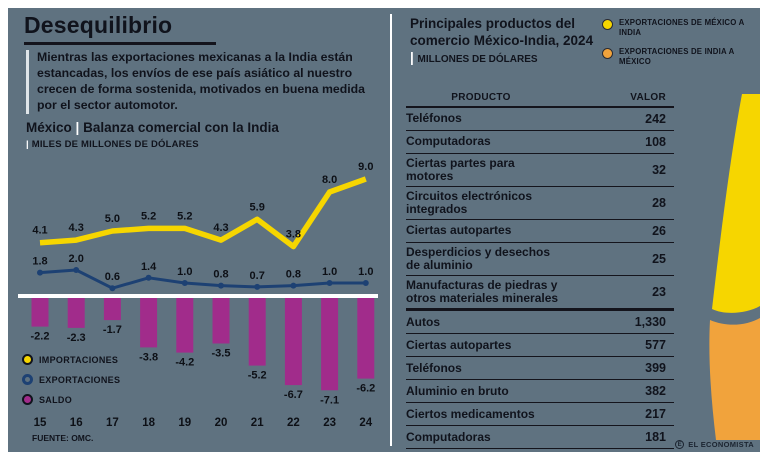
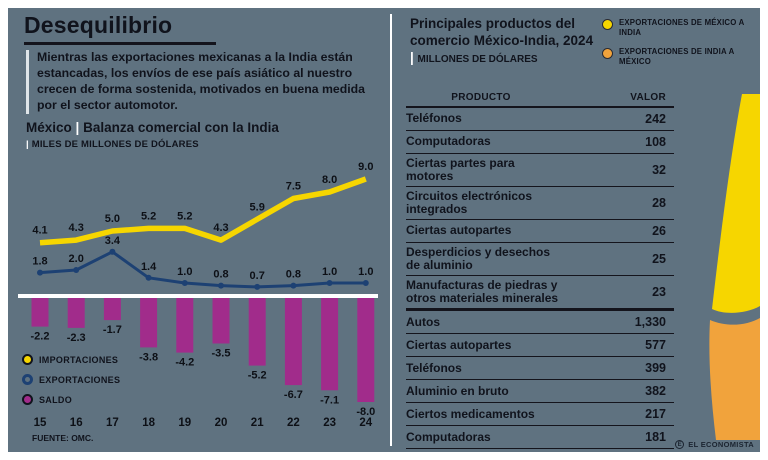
EXPORTACIONES/17: 0.6 -> 3.4
IMPORTACIONES/22: 3.8 -> 7.5
SALDO/24: -6.2 -> -8.0
